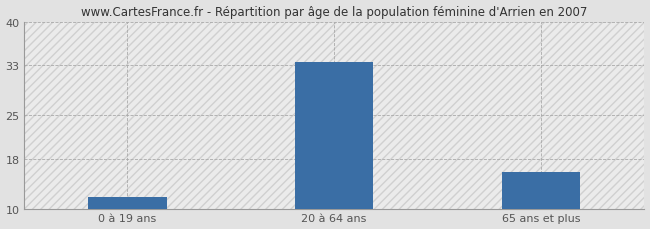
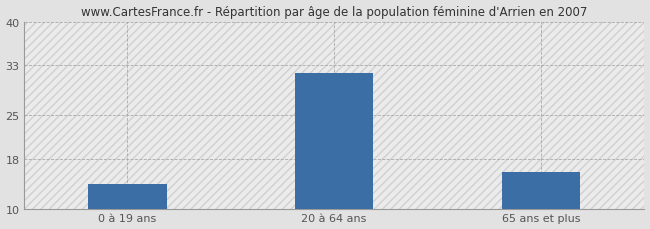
0 à 19 ans: 12.0 -> 14.0
20 à 64 ans: 33.5 -> 31.8
